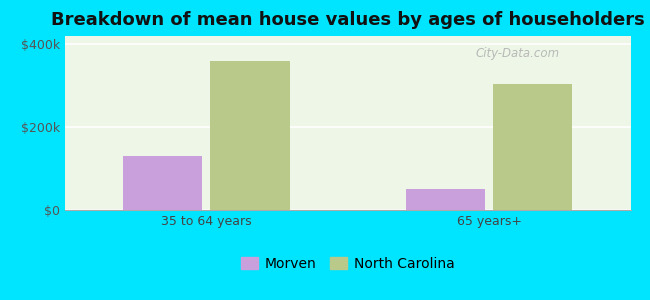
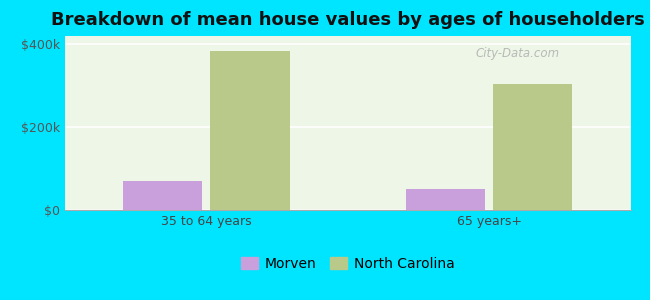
Morven/35 to 64 years: $130k -> $70k
North Carolina/35 to 64 years: $360k -> $385k
